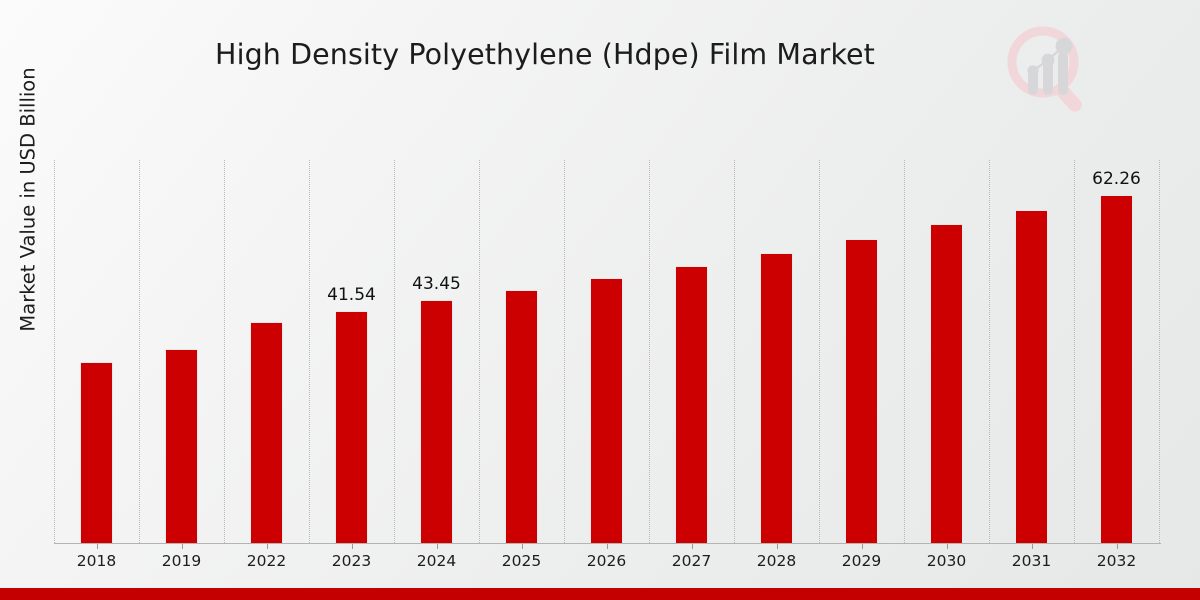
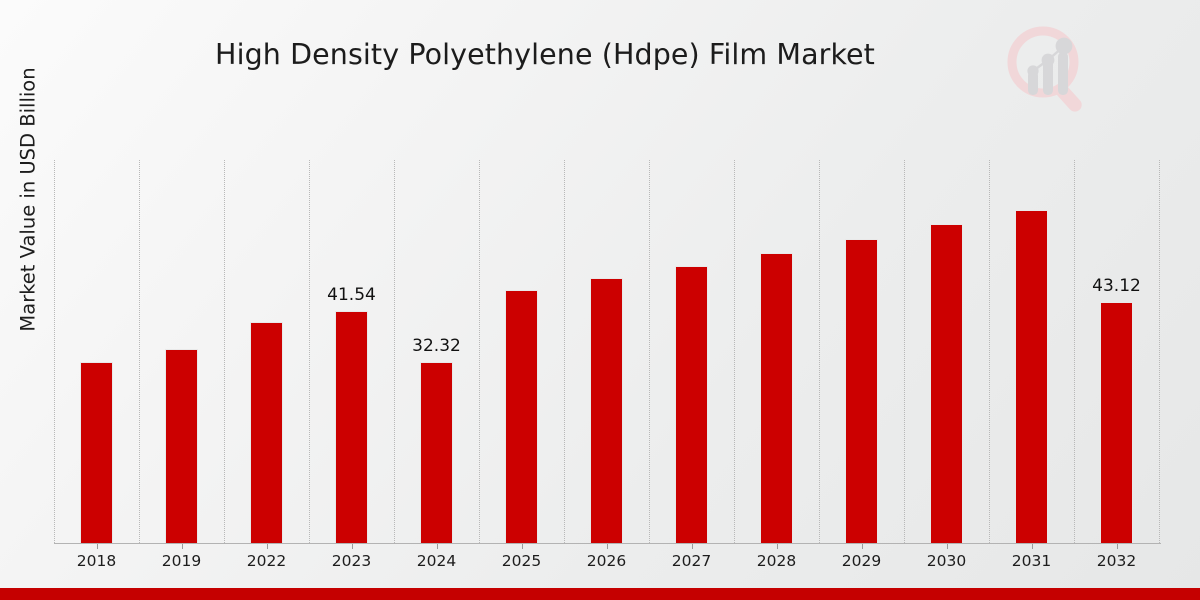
2024: 43.45 -> 32.32
2032: 62.26 -> 43.12
